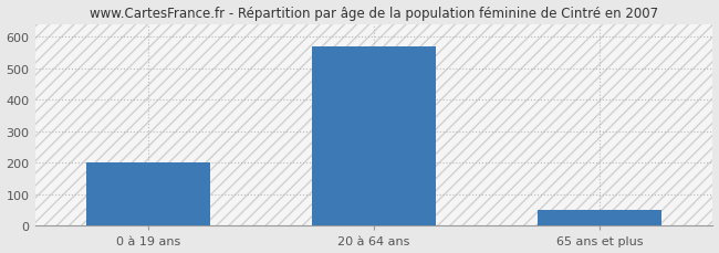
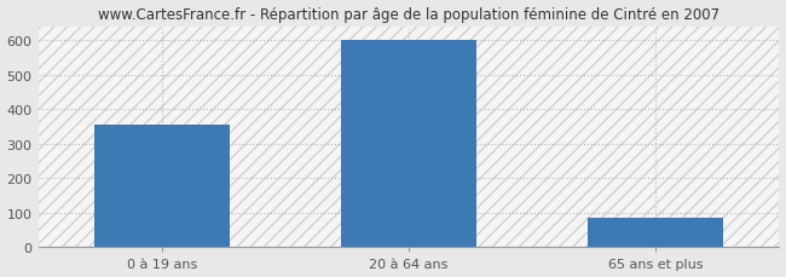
0 à 19 ans: 200 -> 355
20 à 64 ans: 570 -> 600
65 ans et plus: 50 -> 85
